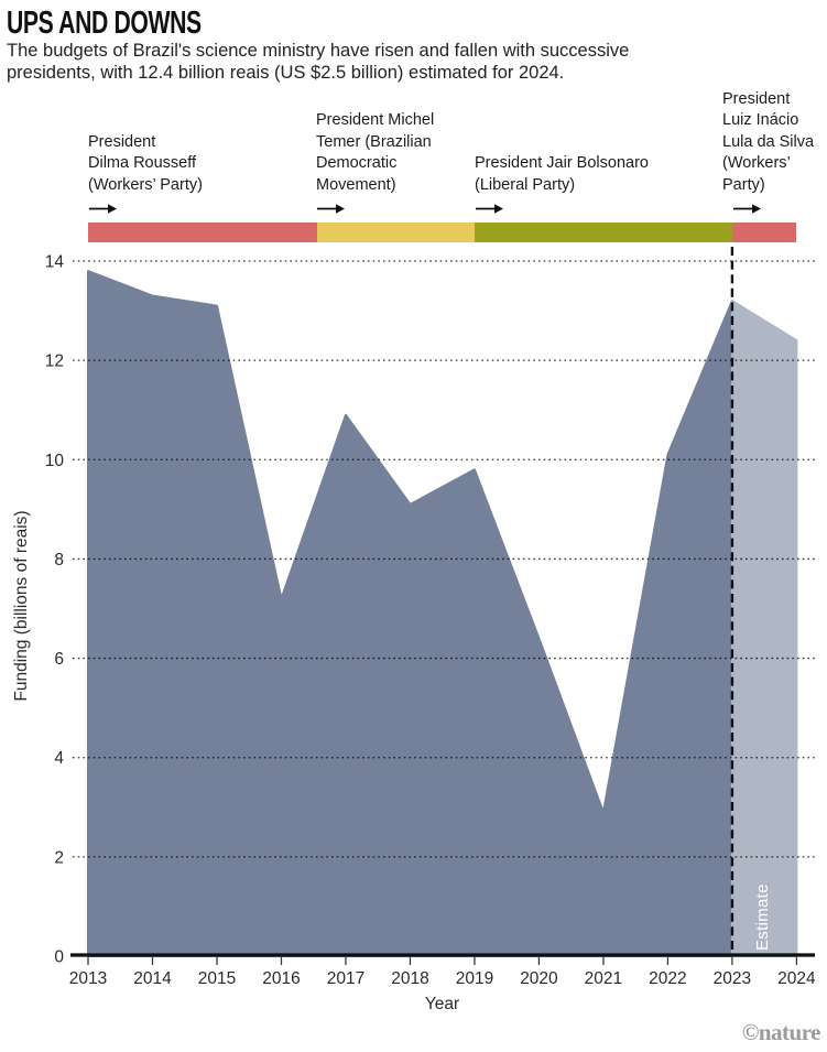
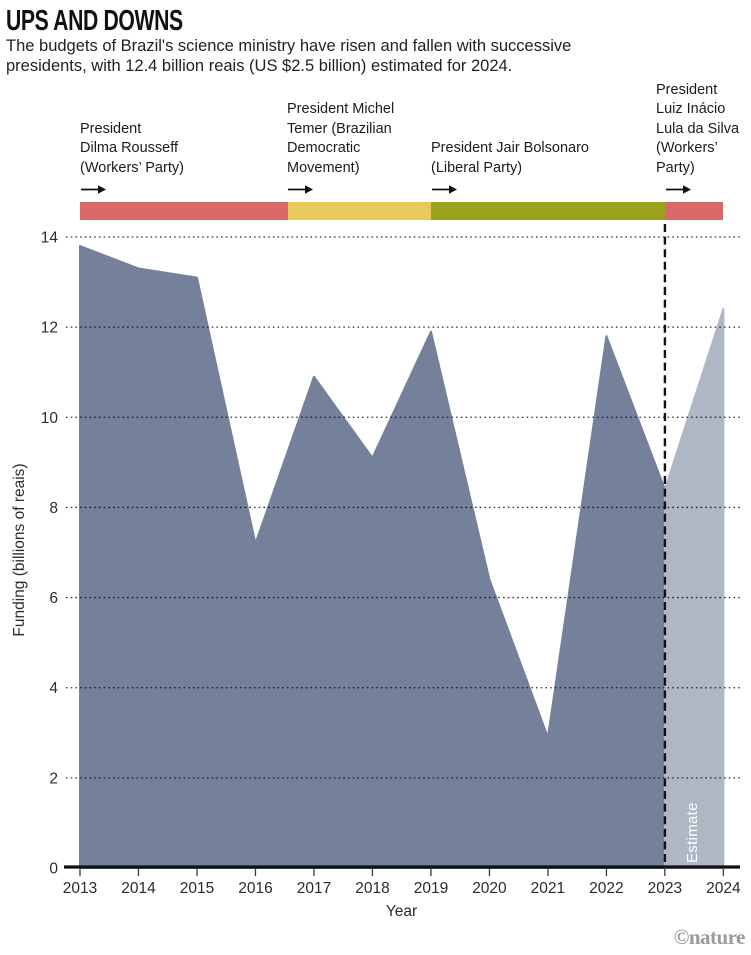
2019: 9.8 -> 11.9
2022: 10.1 -> 11.8
2023: 13.2 -> 8.4
